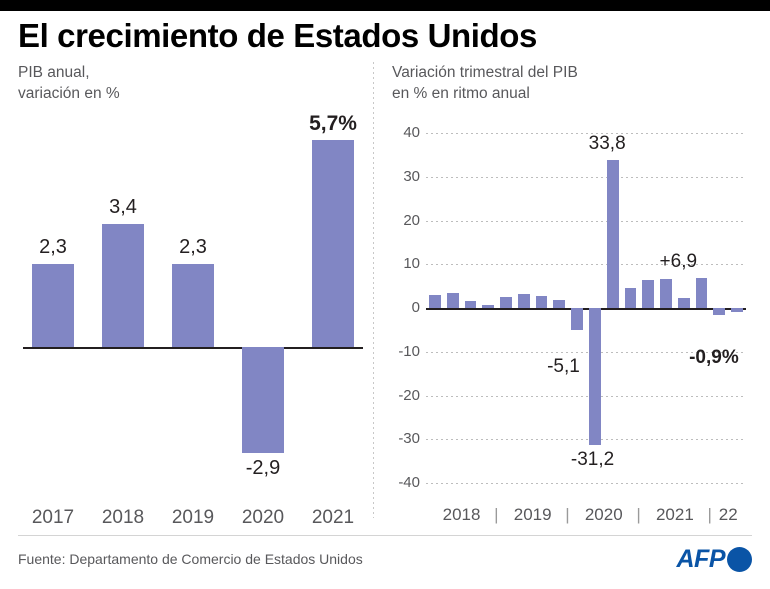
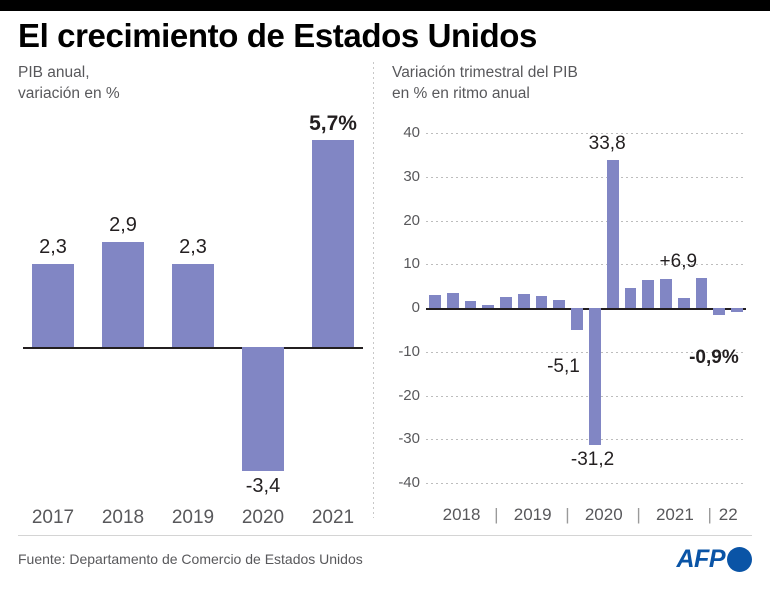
PIB anual, variación en %/2018: 3,4 -> 2,9
PIB anual, variación en %/2020: -2,9 -> -3,4
